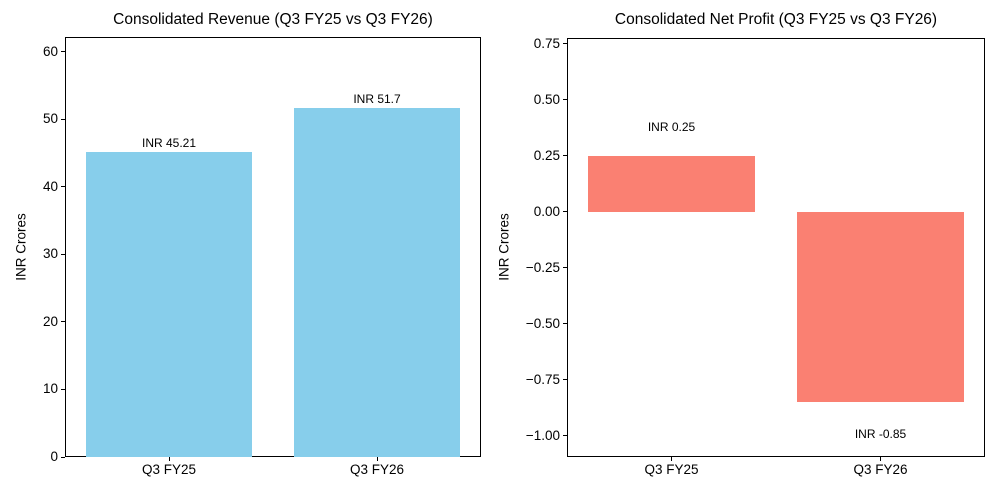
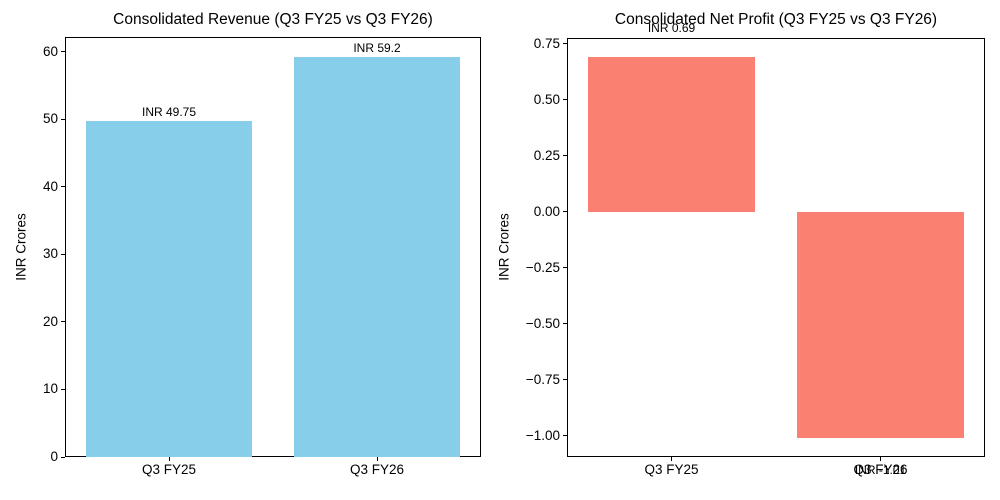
Consolidated Revenue (Q3 FY25 vs Q3 FY26)/Q3 FY25: 45.21 -> 49.75
Consolidated Revenue (Q3 FY25 vs Q3 FY26)/Q3 FY26: 51.7 -> 59.2
Consolidated Net Profit (Q3 FY25 vs Q3 FY26)/Q3 FY25: 0.25 -> 0.69
Consolidated Net Profit (Q3 FY25 vs Q3 FY26)/Q3 FY26: -0.85 -> -1.01
